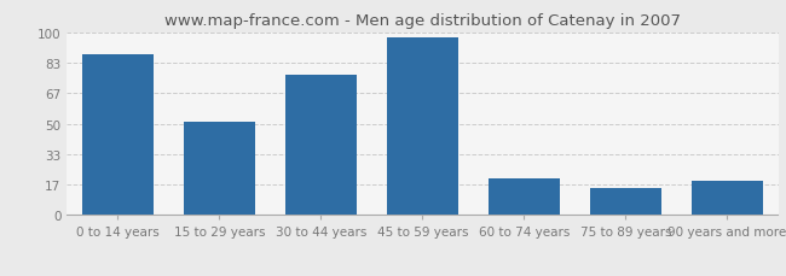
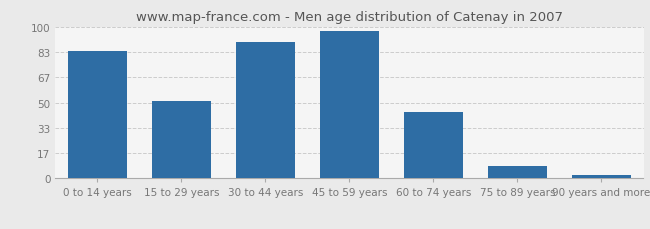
0 to 14 years: 88 -> 84
30 to 44 years: 77 -> 90
60 to 74 years: 20 -> 44
75 to 89 years: 15 -> 8
90 years and more: 19 -> 2
